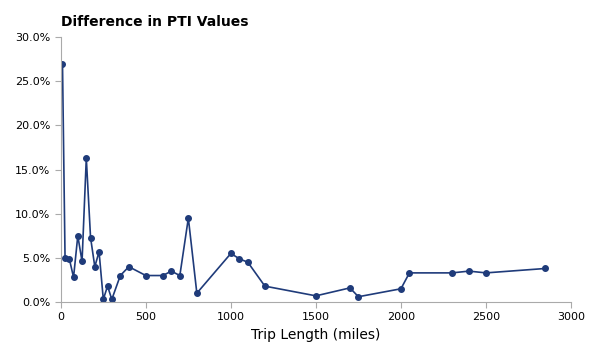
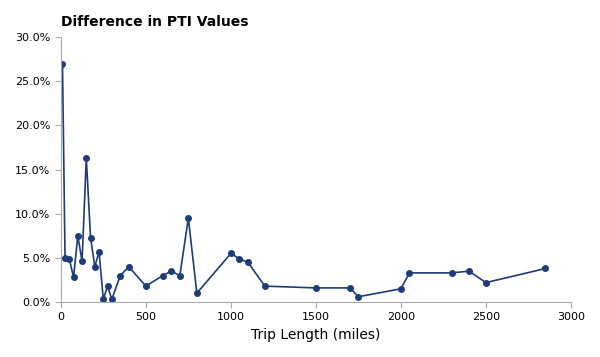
500: 3.0% -> 1.8%
1500: 0.7% -> 1.6%
2500: 3.3% -> 2.2%
